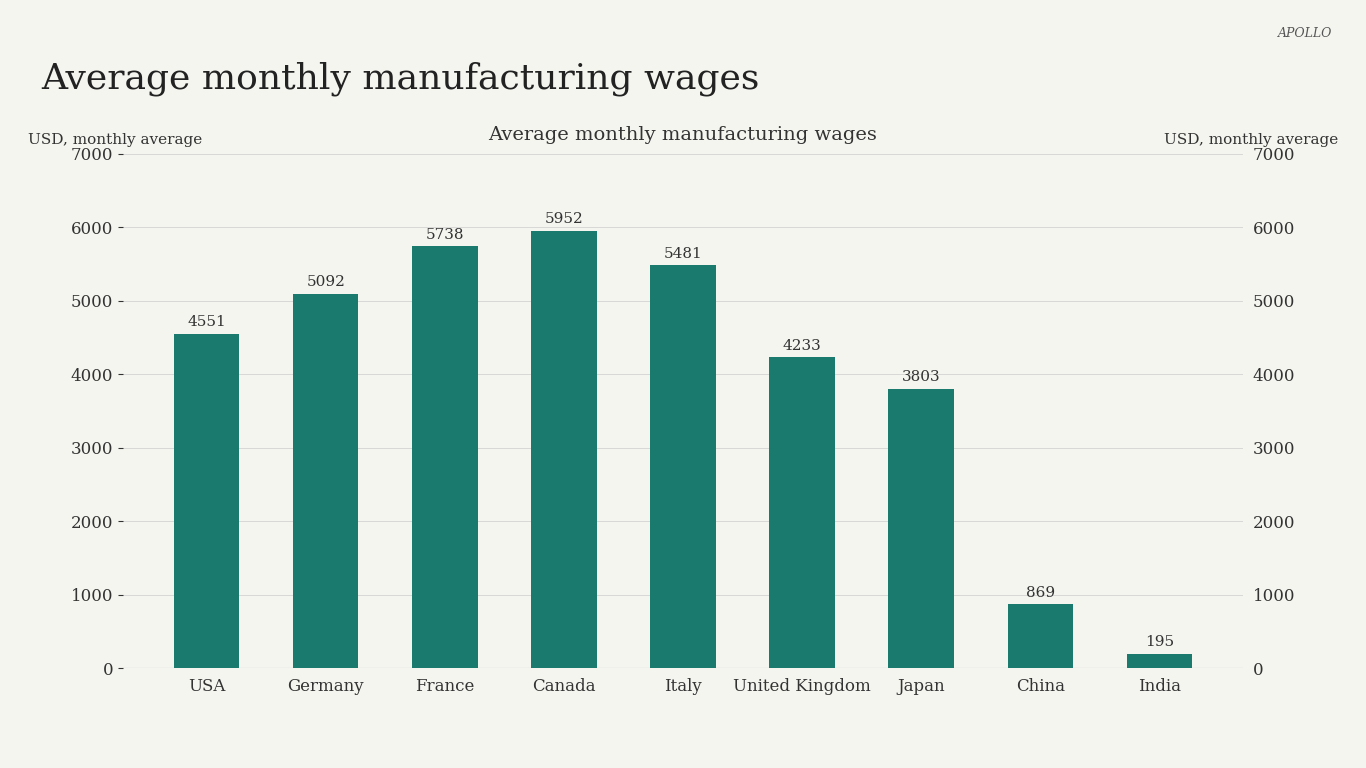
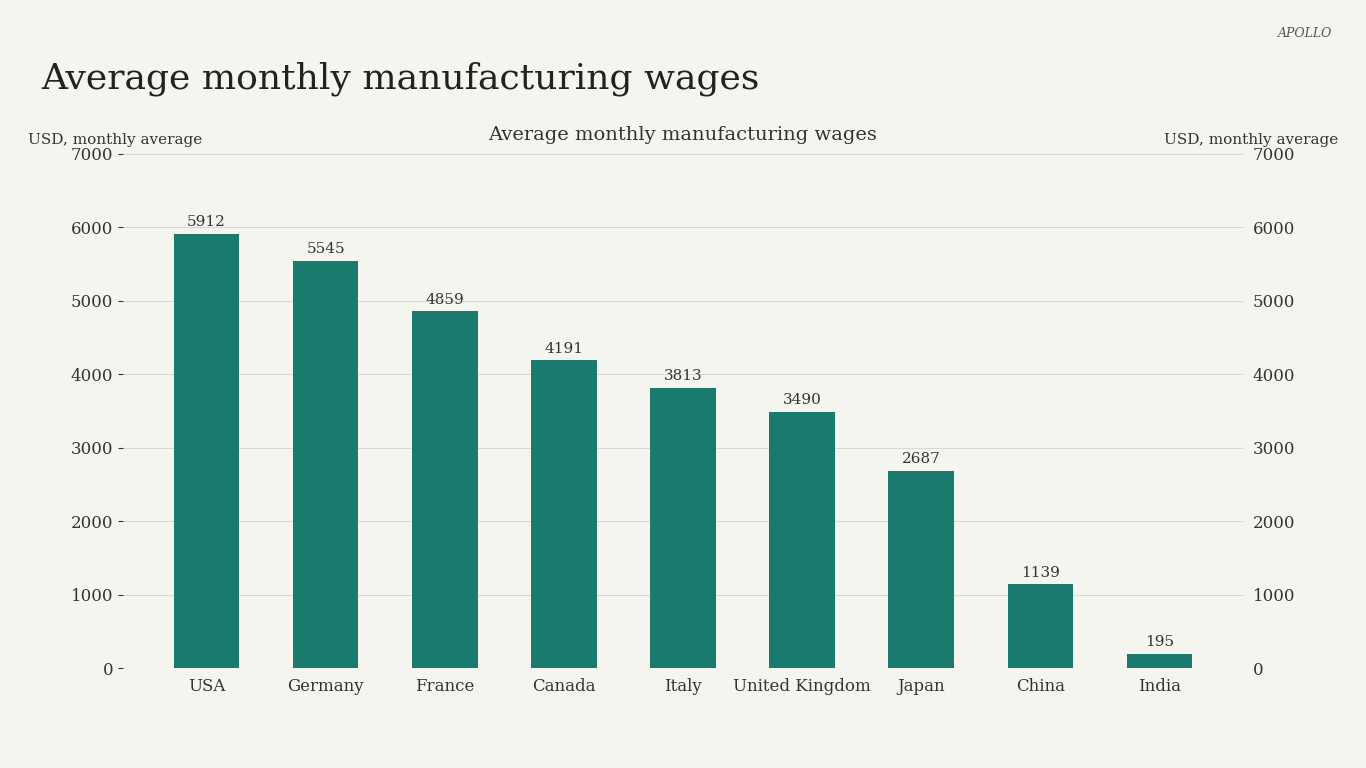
USA: 4551 -> 5912
Germany: 5092 -> 5545
France: 5738 -> 4859
Canada: 5952 -> 4191
Italy: 5481 -> 3813
United Kingdom: 4233 -> 3490
Japan: 3803 -> 2687
China: 869 -> 1139
